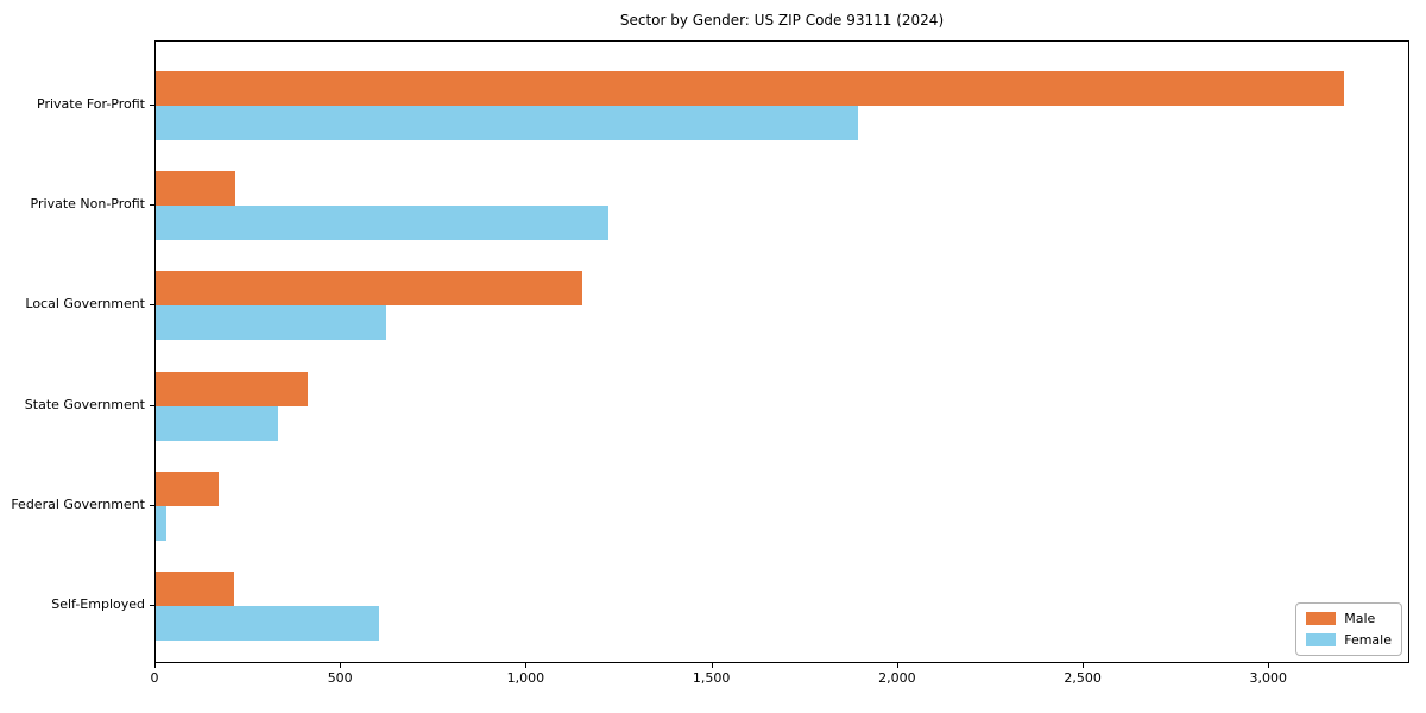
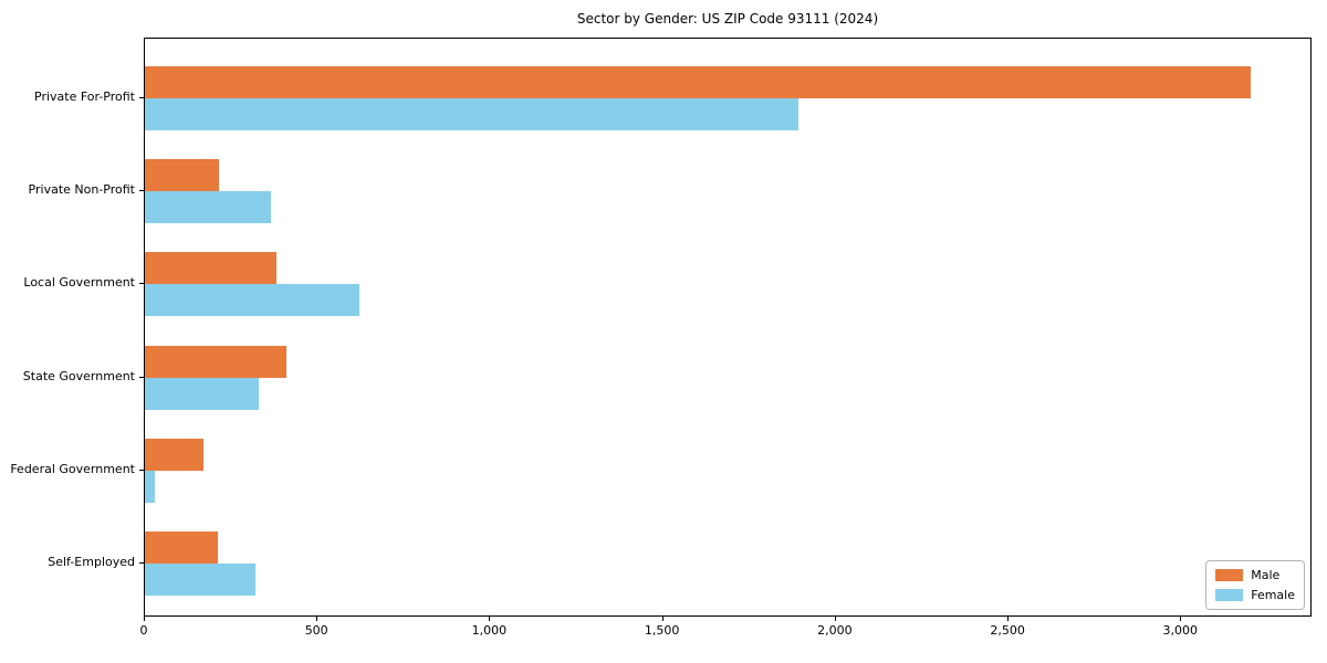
Female/Private Non-Profit: 1220 -> 360
Male/Local Government: 1150 -> 380
Female/Self-Employed: 600 -> 320
